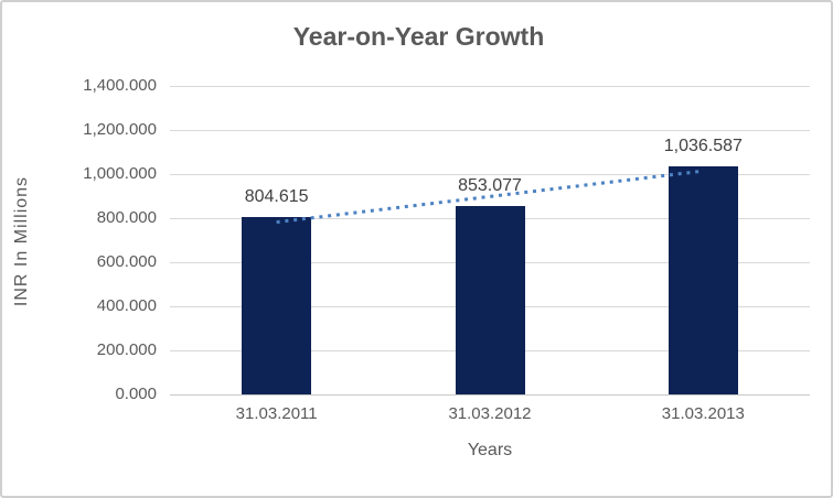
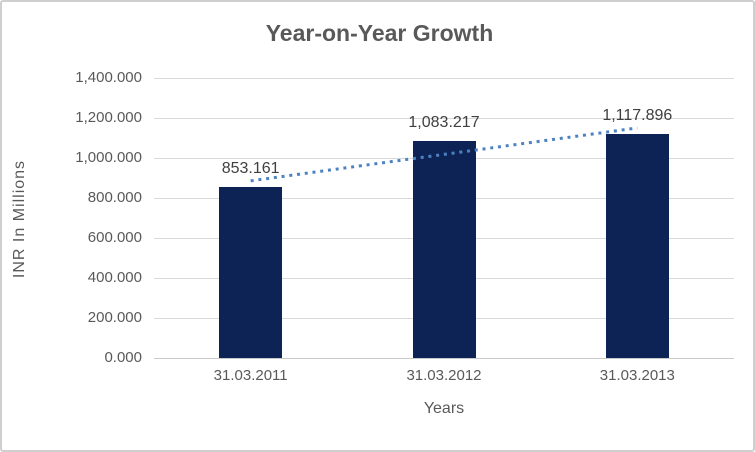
31.03.2011: 804.615 -> 853.161
31.03.2012: 853.077 -> 1,083.217
31.03.2013: 1,036.587 -> 1,117.896
